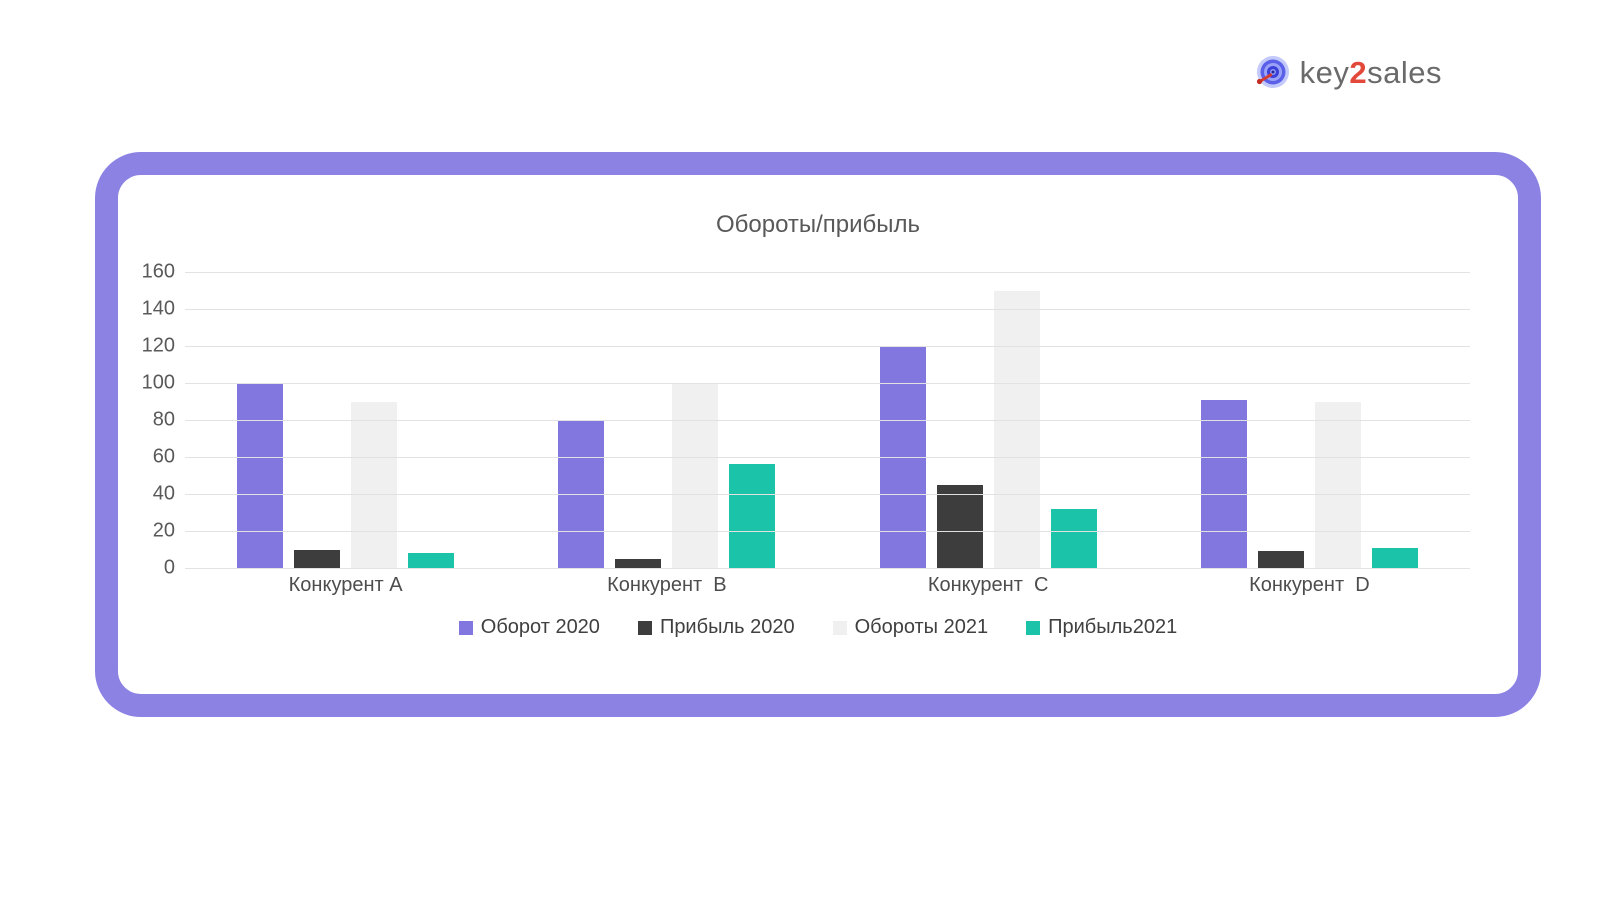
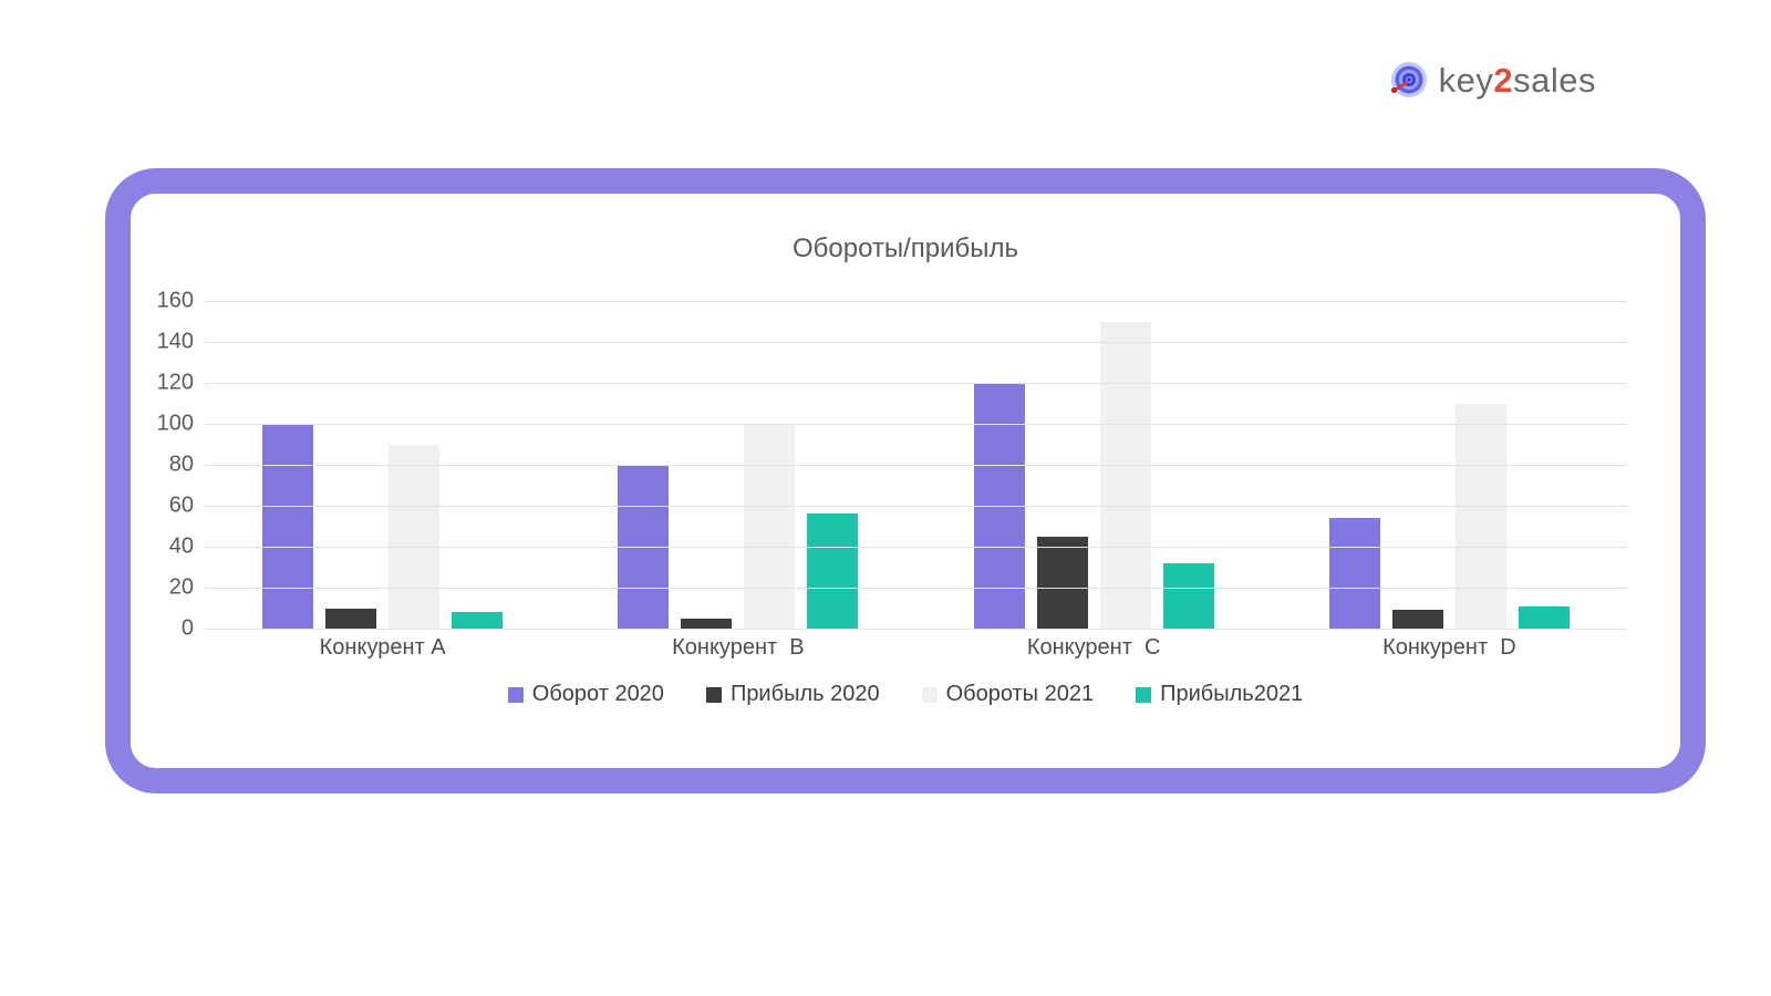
Оборот 2020/Конкурент D: 91 -> 54
Обороты 2021/Конкурент D: 90 -> 110
